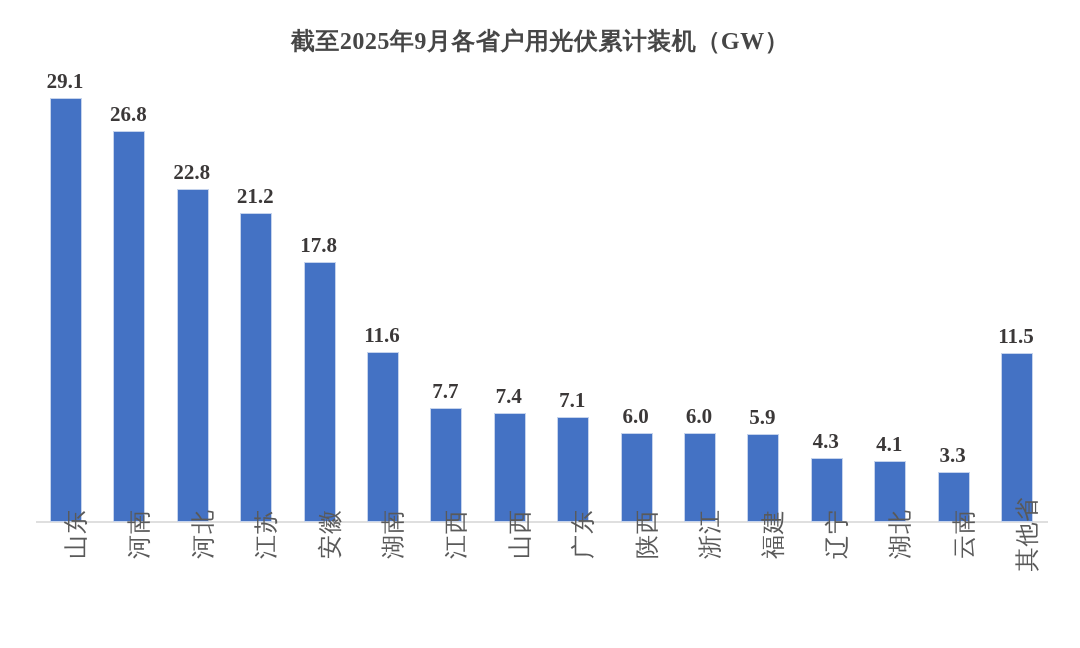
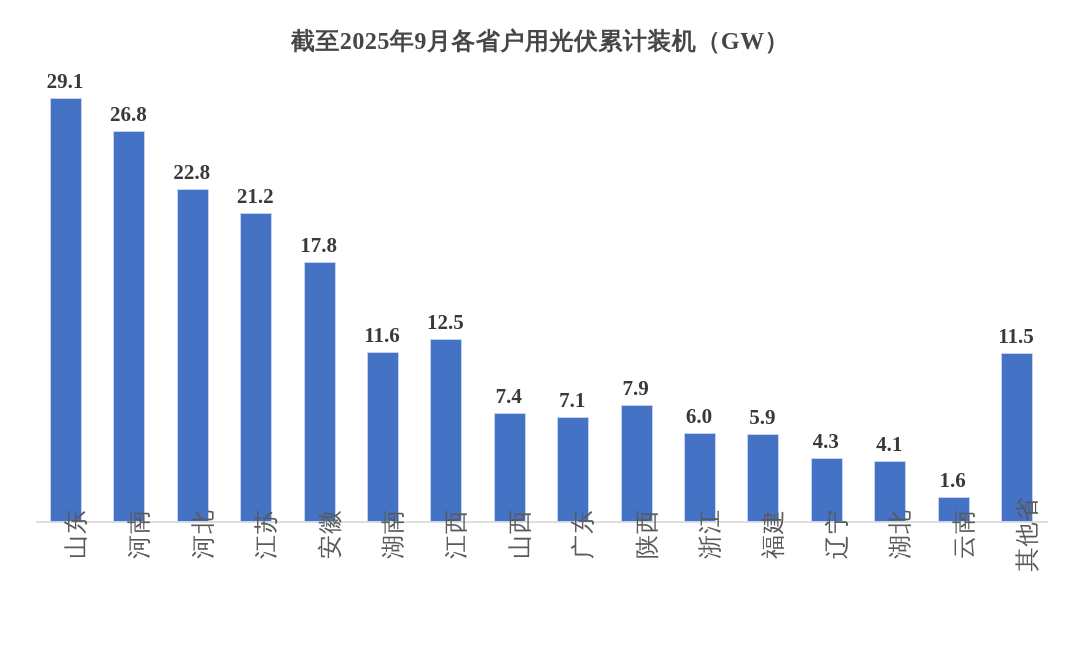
江西: 7.7 -> 12.5
陕西: 6.0 -> 7.9
云南: 3.3 -> 1.6
